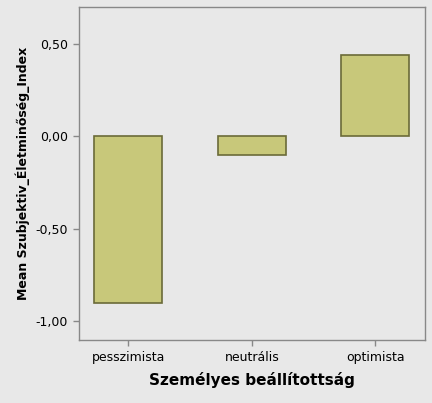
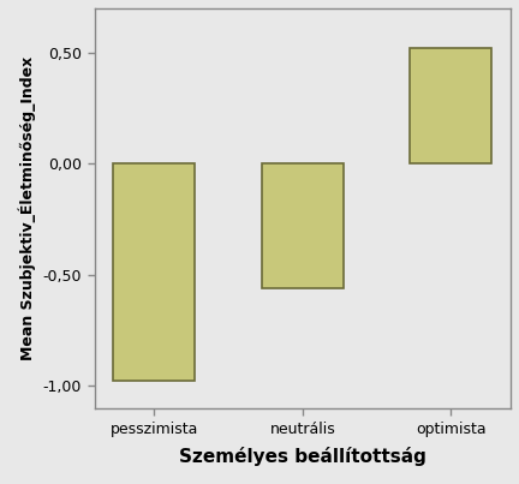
pesszimista: -0,90 -> -0,98
neutrális: -0,10 -> -0,56
optimista: 0,44 -> 0,52
